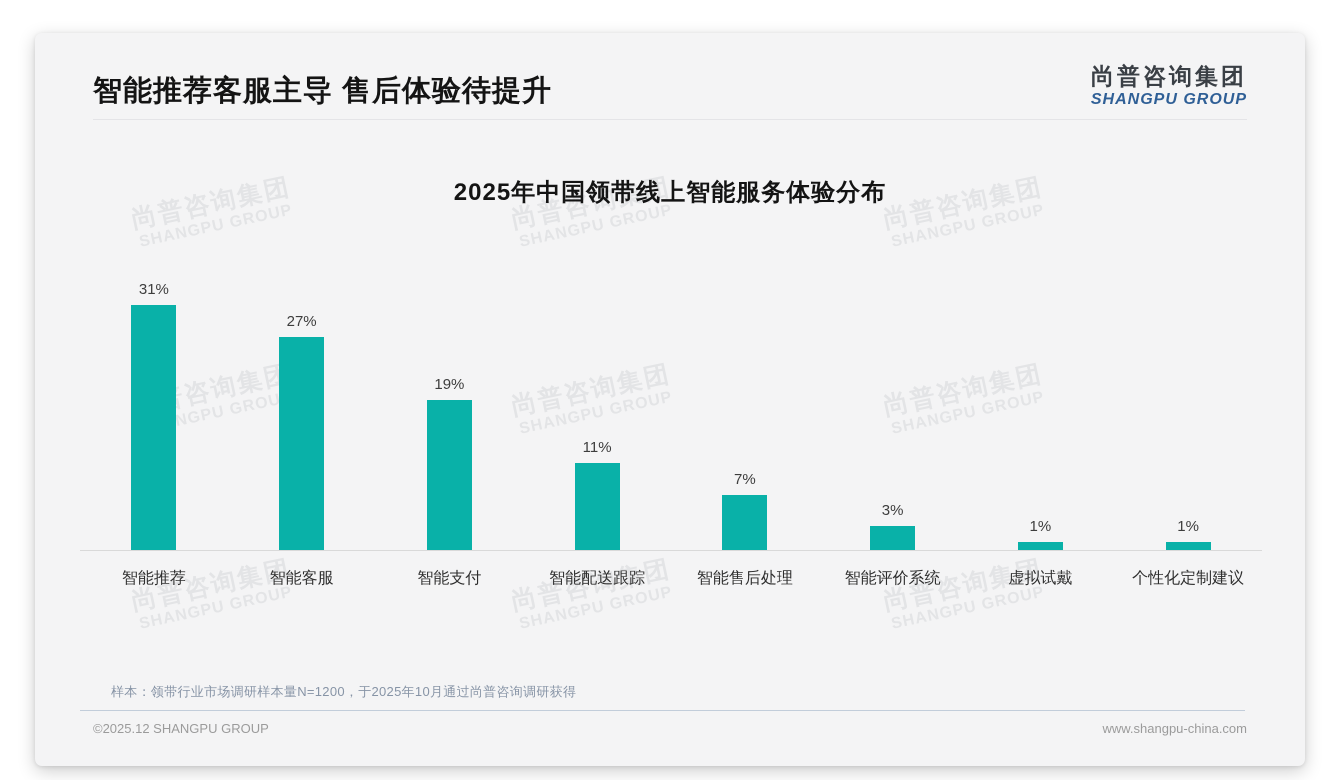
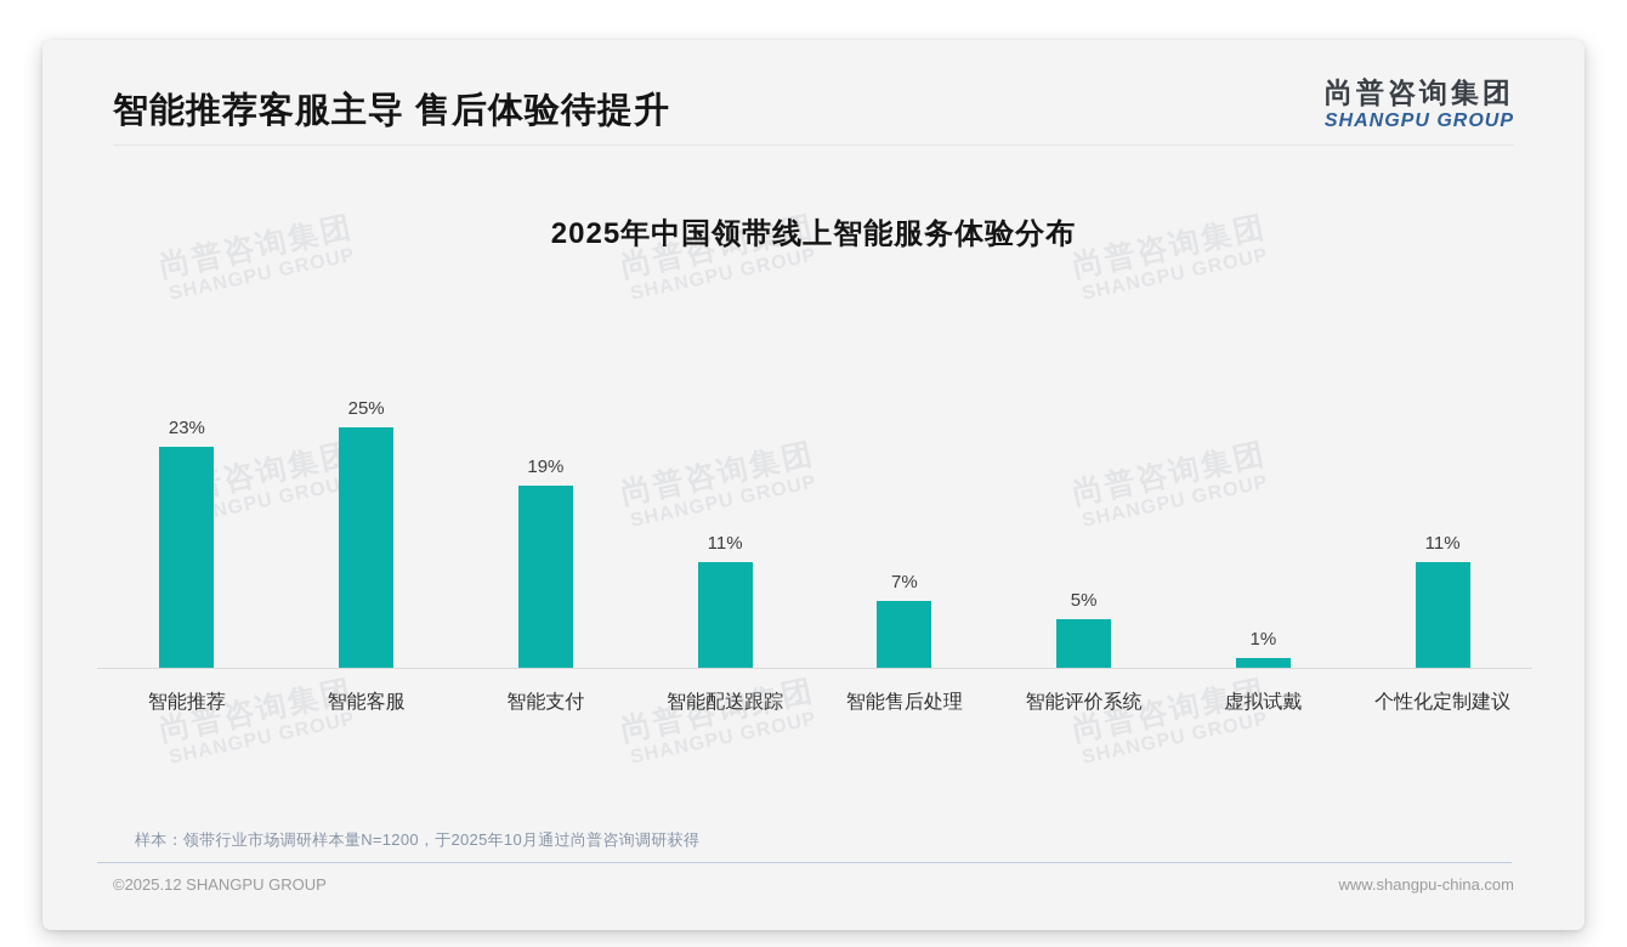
智能推荐: 31% -> 23%
智能客服: 27% -> 25%
智能评价系统: 3% -> 5%
个性化定制建议: 1% -> 11%
